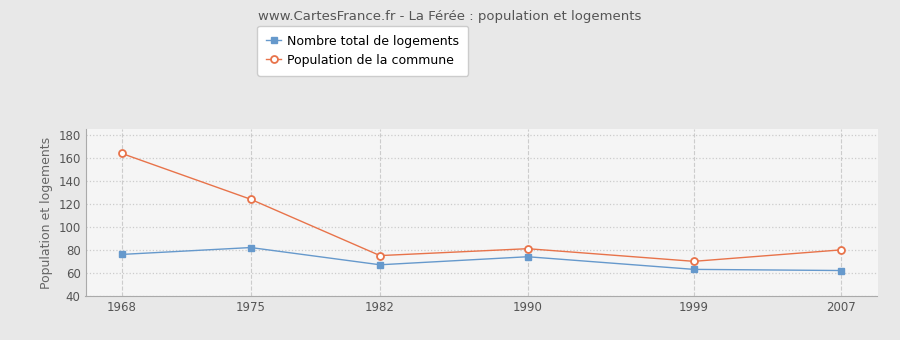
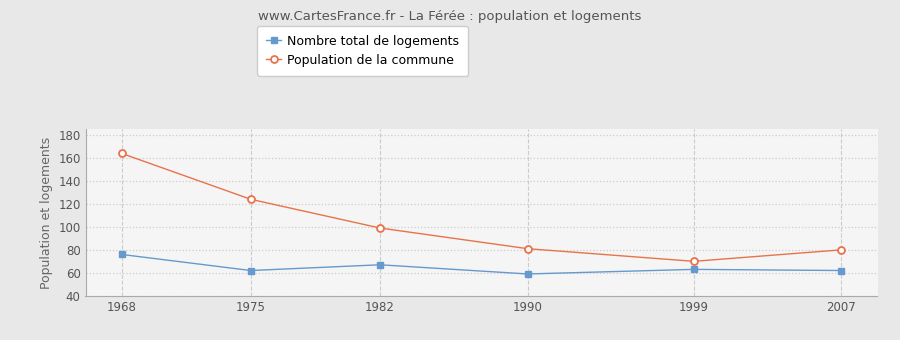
Nombre total de logements/1975: 82 -> 62
Population de la commune/1982: 75 -> 99
Nombre total de logements/1990: 74 -> 59
